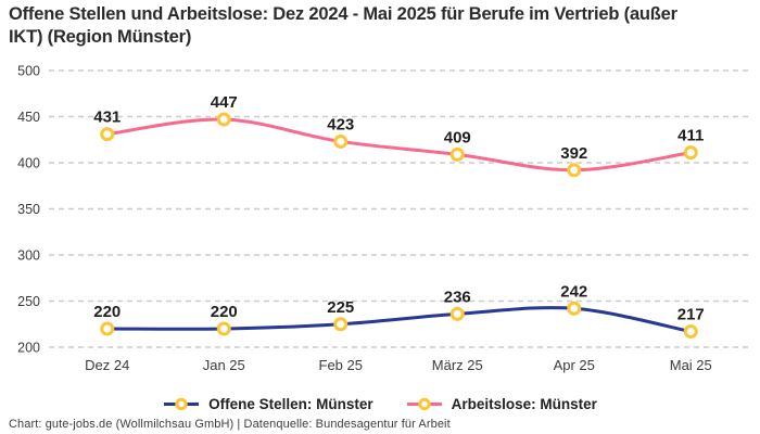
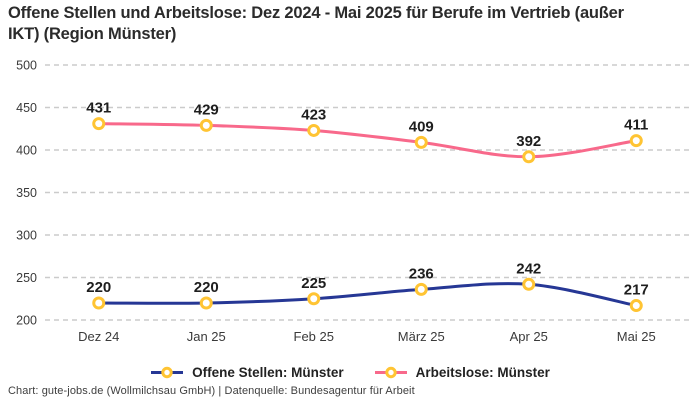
Arbeitslose: Münster/Jan 25: 447 -> 429
